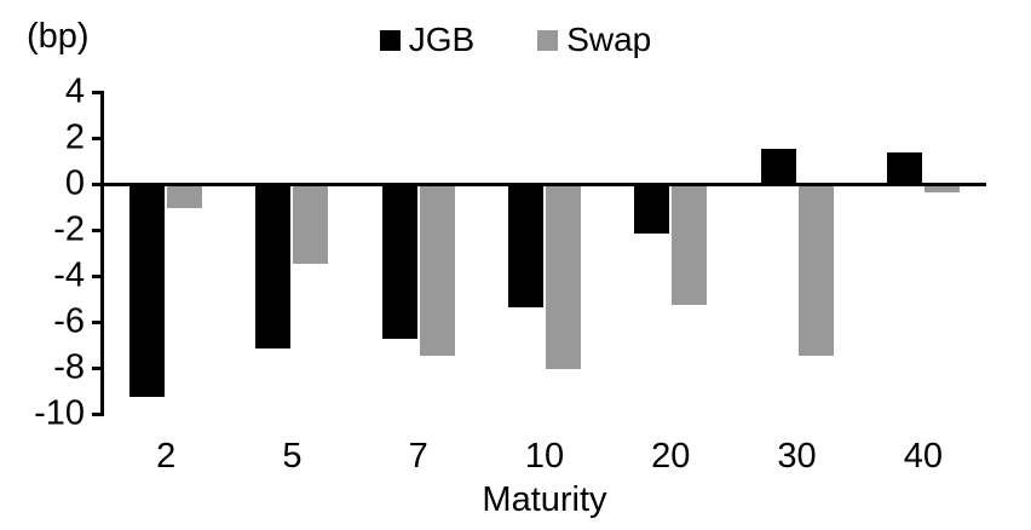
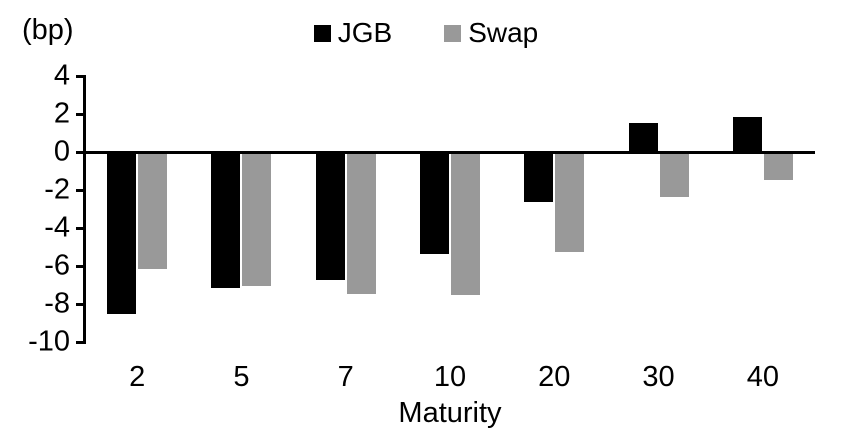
JGB/2: -9.3 -> -8.6
Swap/2: -1.1 -> -6.2
Swap/5: -3.5 -> -7.1
Swap/10: -8.1 -> -7.6
JGB/20: -2.2 -> -2.7
Swap/30: -7.5 -> -2.4
JGB/40: 1.4 -> 1.9
Swap/40: -0.4 -> -1.5
